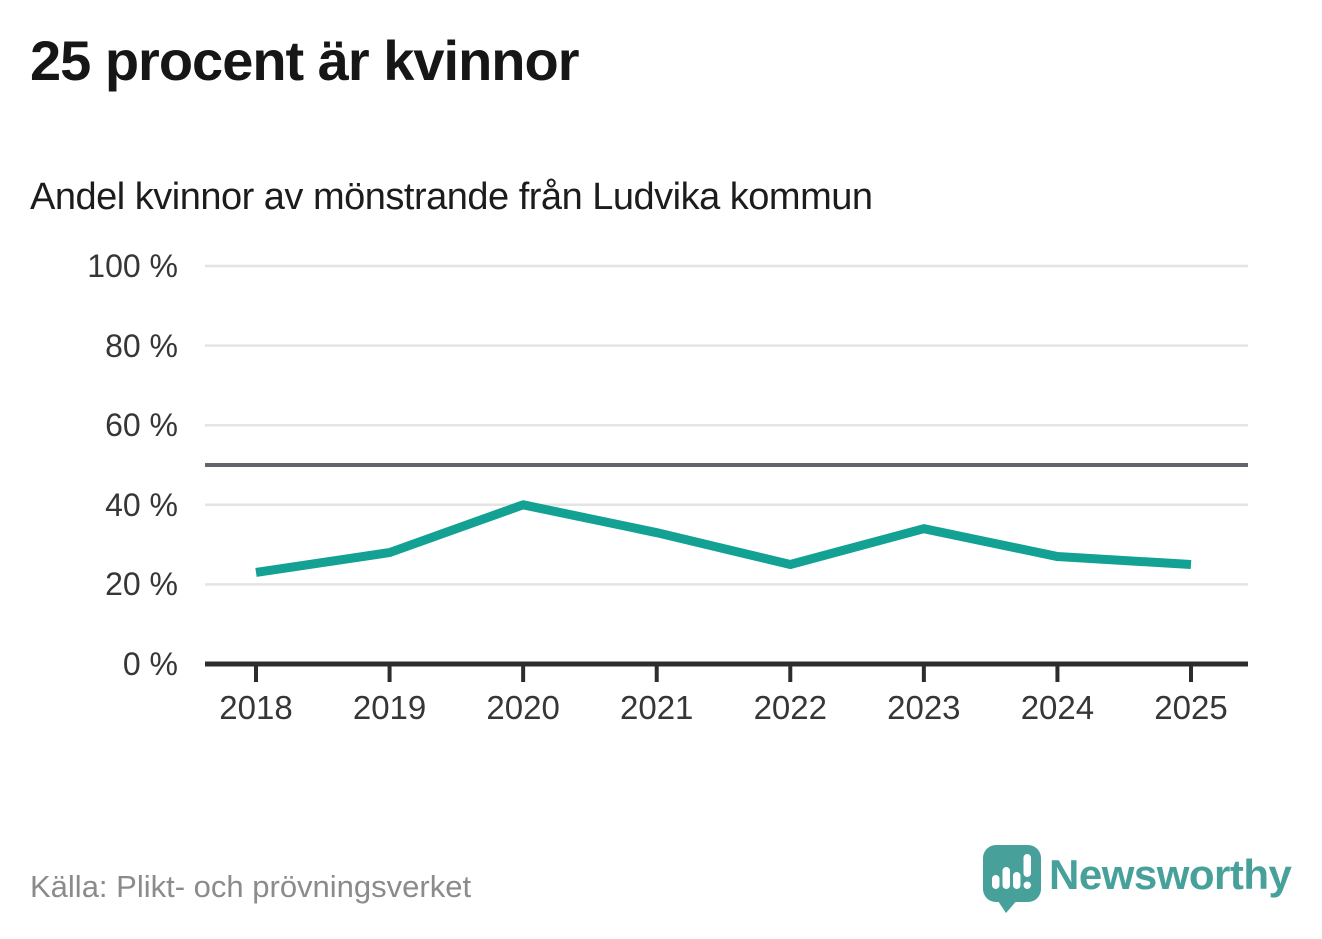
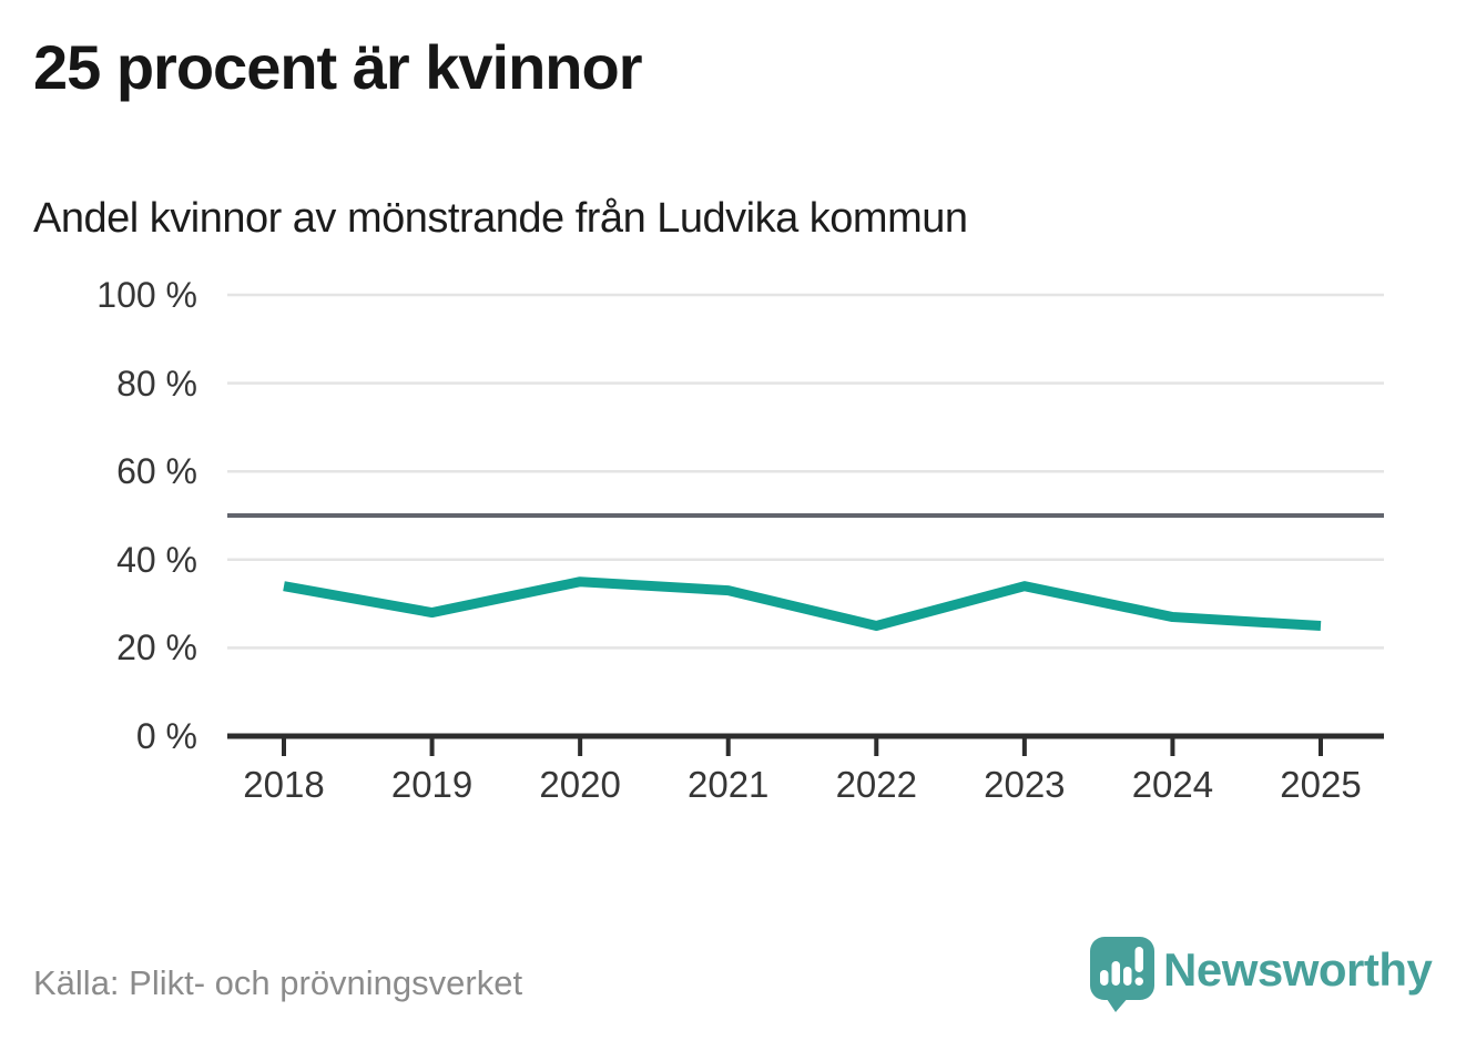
2018: 23% -> 34%
2020: 40% -> 35%
